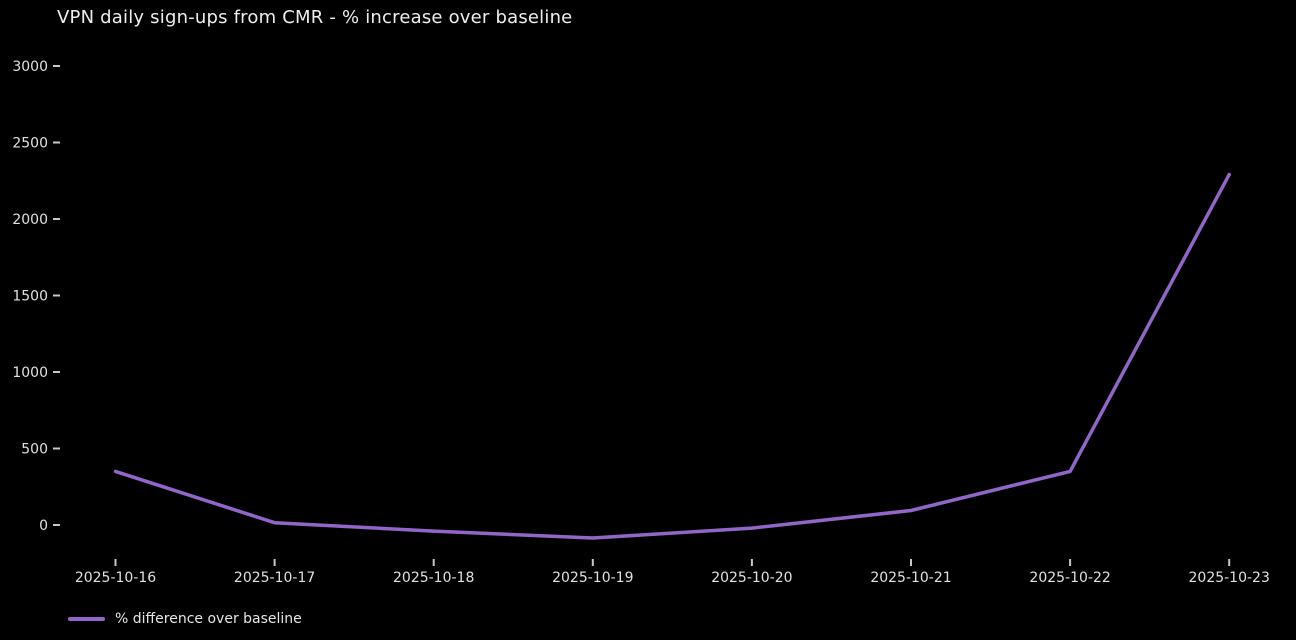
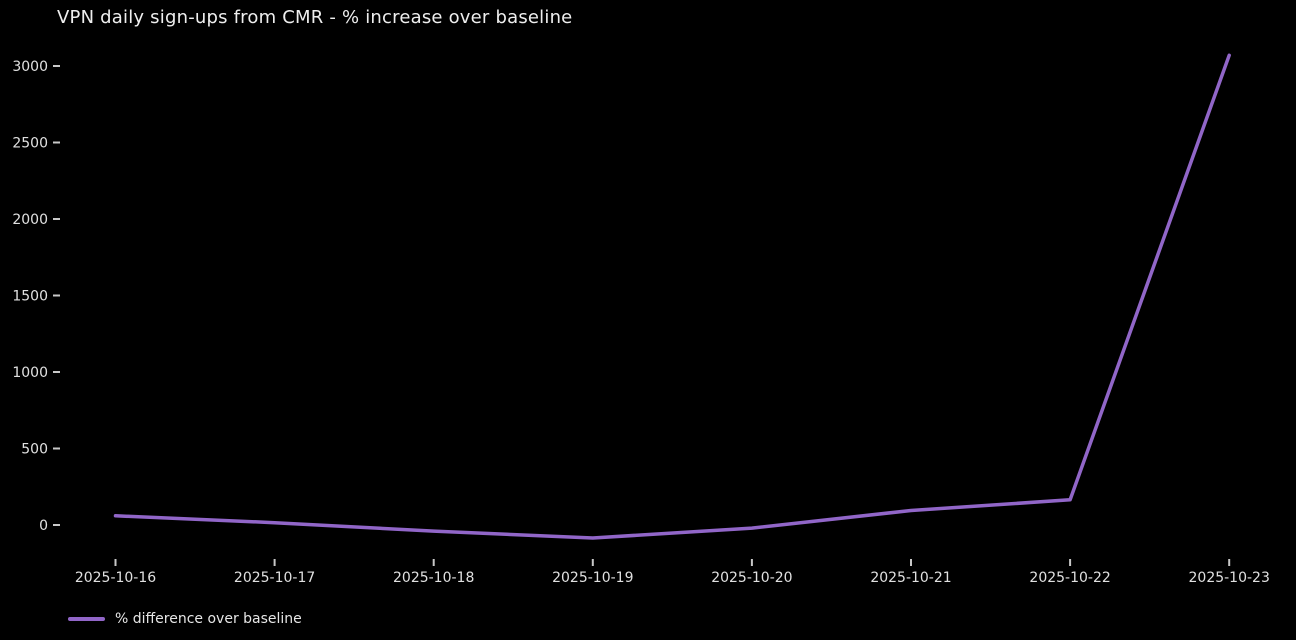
2025-10-16: 350 -> 60
2025-10-22: 350 -> 160
2025-10-23: 2290 -> 3070
